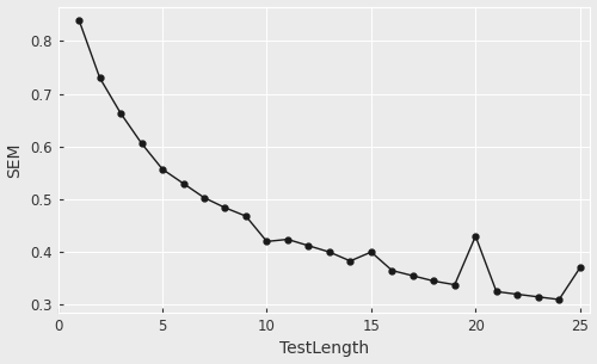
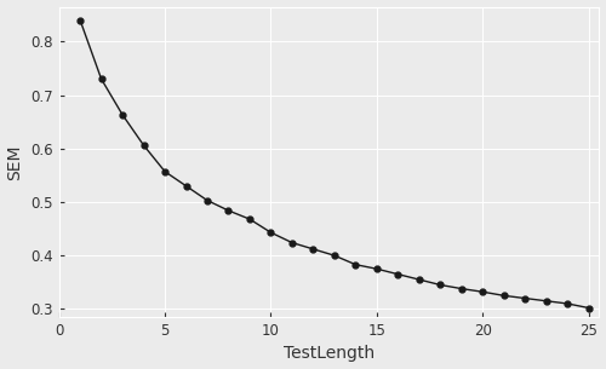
10: 0.420 -> 0.443
15: 0.400 -> 0.375
20: 0.430 -> 0.332
25: 0.370 -> 0.302
